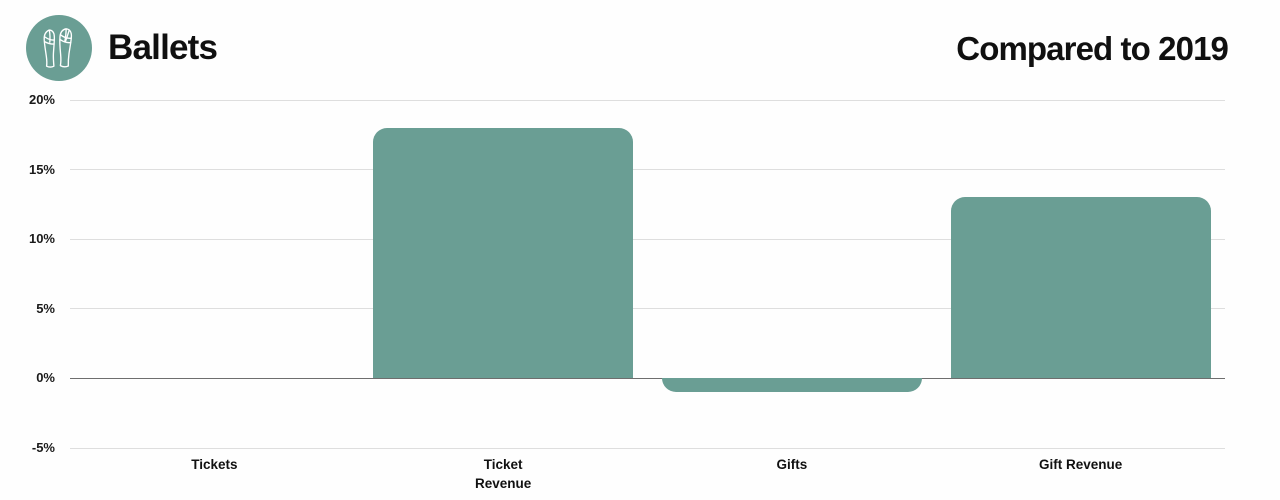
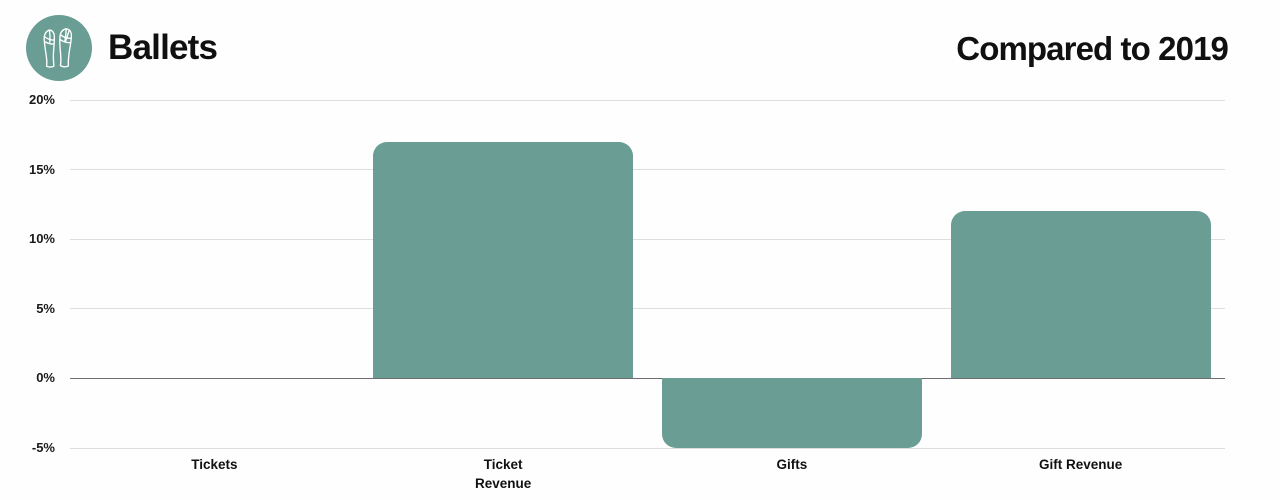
Ticket Revenue: 18% -> 17%
Gifts: -1% -> -5%
Gift Revenue: 13% -> 12%
